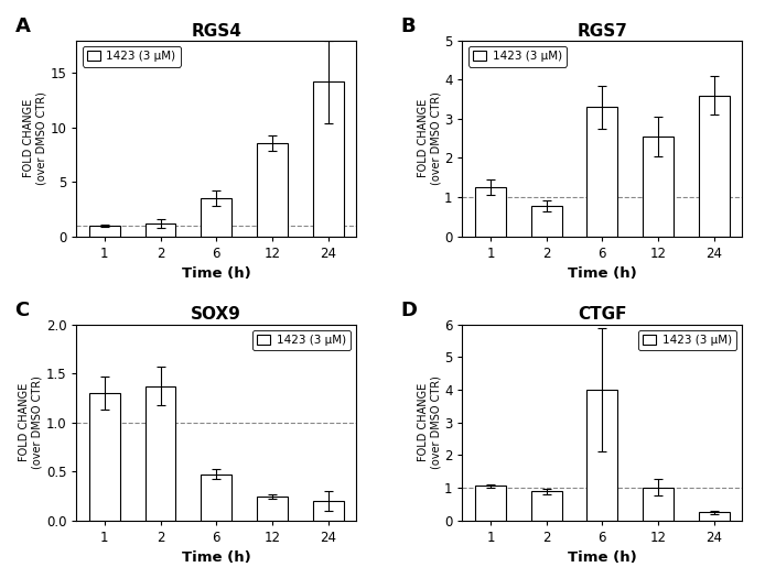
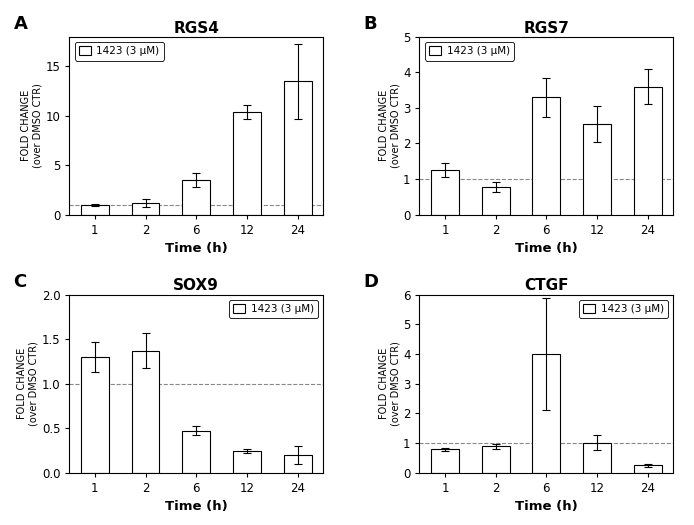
RGS4/12: 8.6 -> 10.4
RGS4/24: 14.2 -> 13.5
CTGF/1: 1.05 -> 0.78
